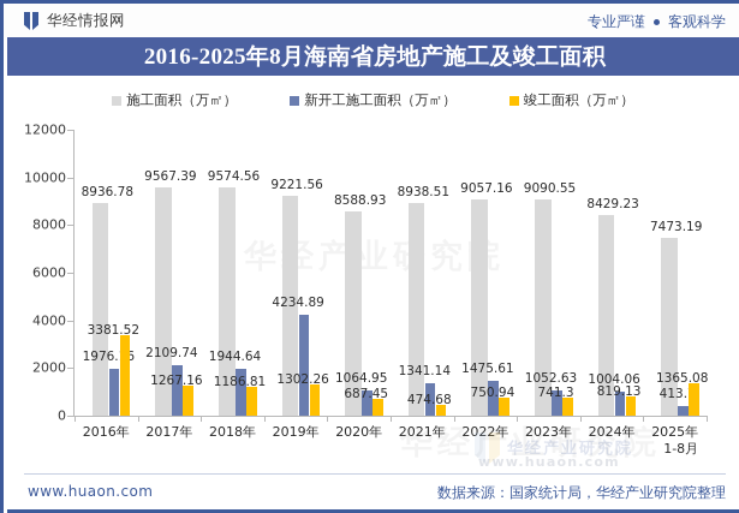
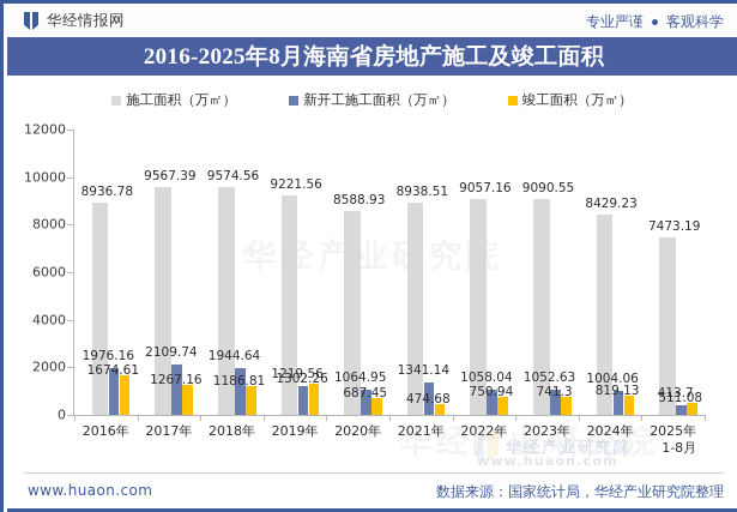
竣工面积（万㎡）/2016年: 3381.52 -> 1674.61
新开工施工面积（万㎡）/2019年: 4234.89 -> 1219.56
新开工施工面积（万㎡）/2022年: 1475.61 -> 1058.04
竣工面积（万㎡）/2025年: 1365.08 -> 511.08
